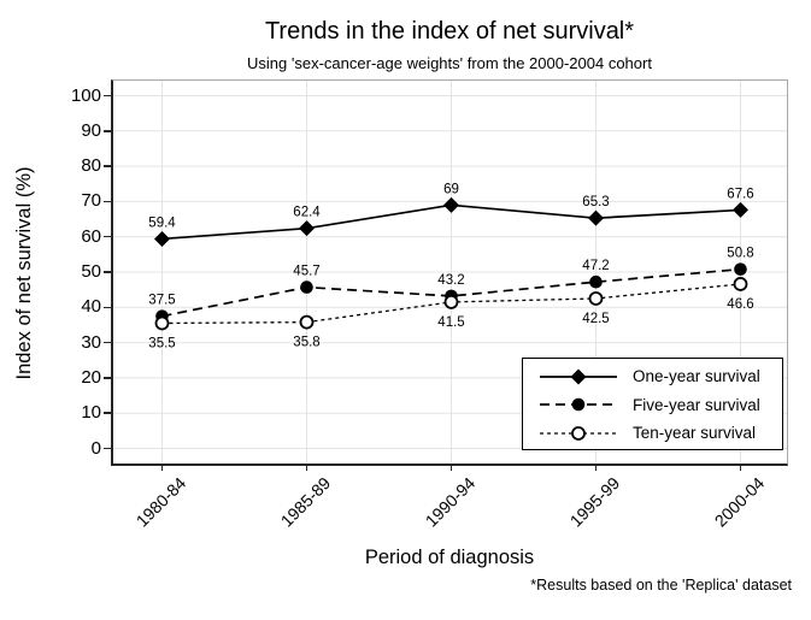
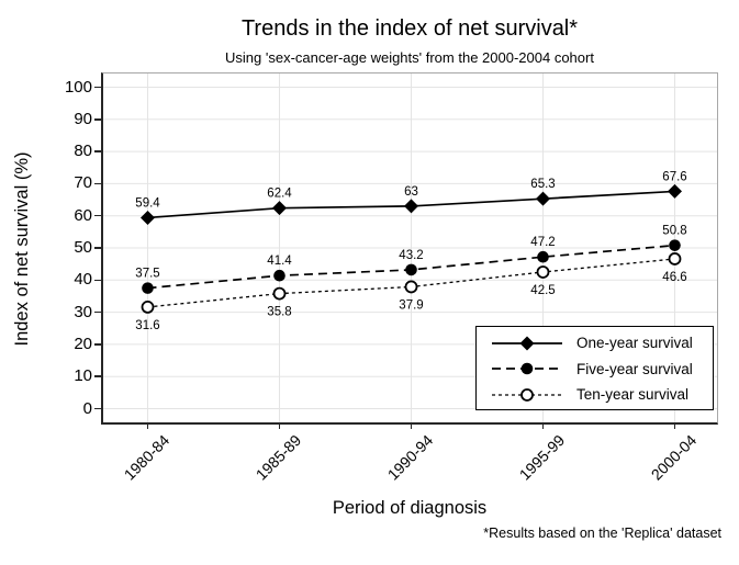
Ten-year survival/1980-84: 35.5 -> 31.6
Five-year survival/1985-89: 45.7 -> 41.4
One-year survival/1990-94: 69 -> 63
Ten-year survival/1990-94: 41.5 -> 37.9
